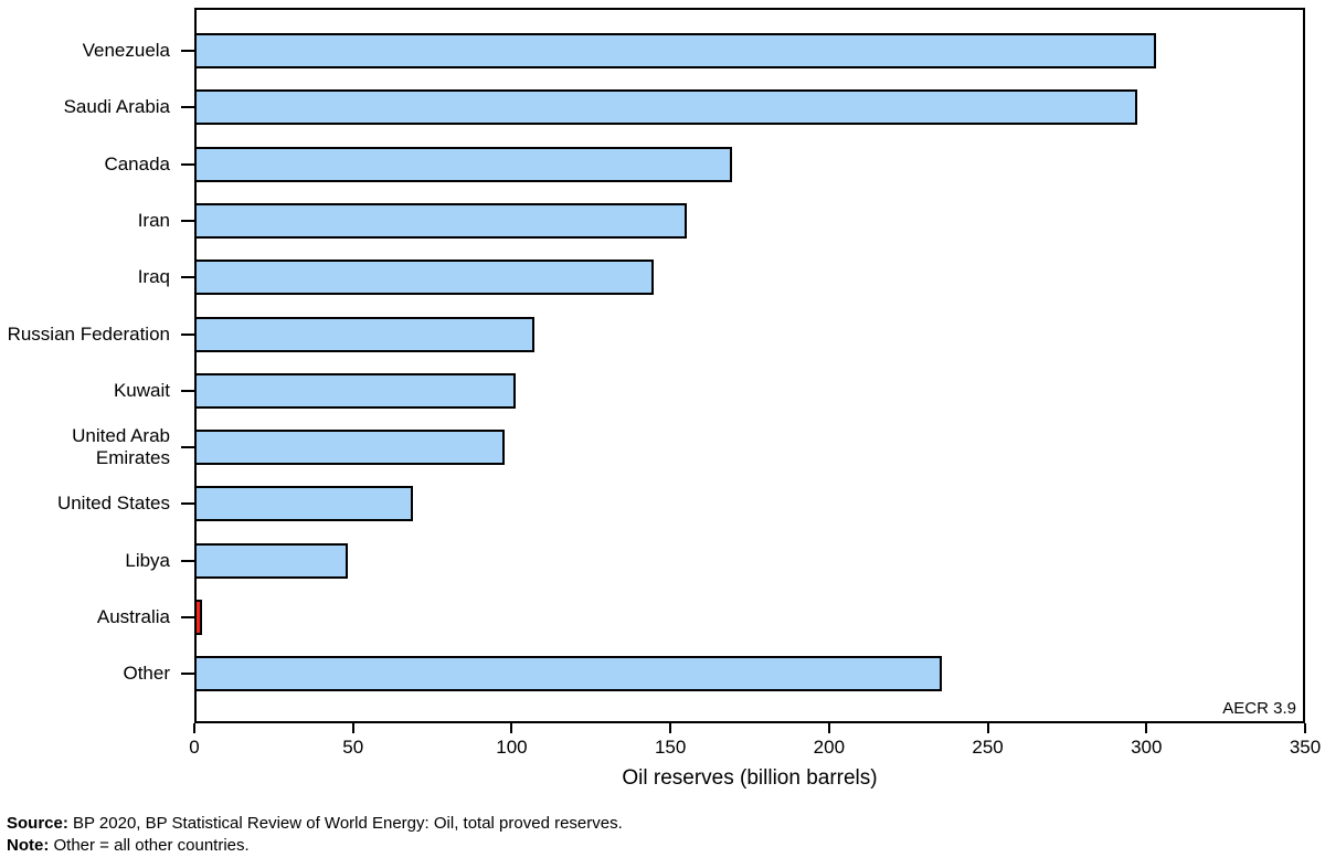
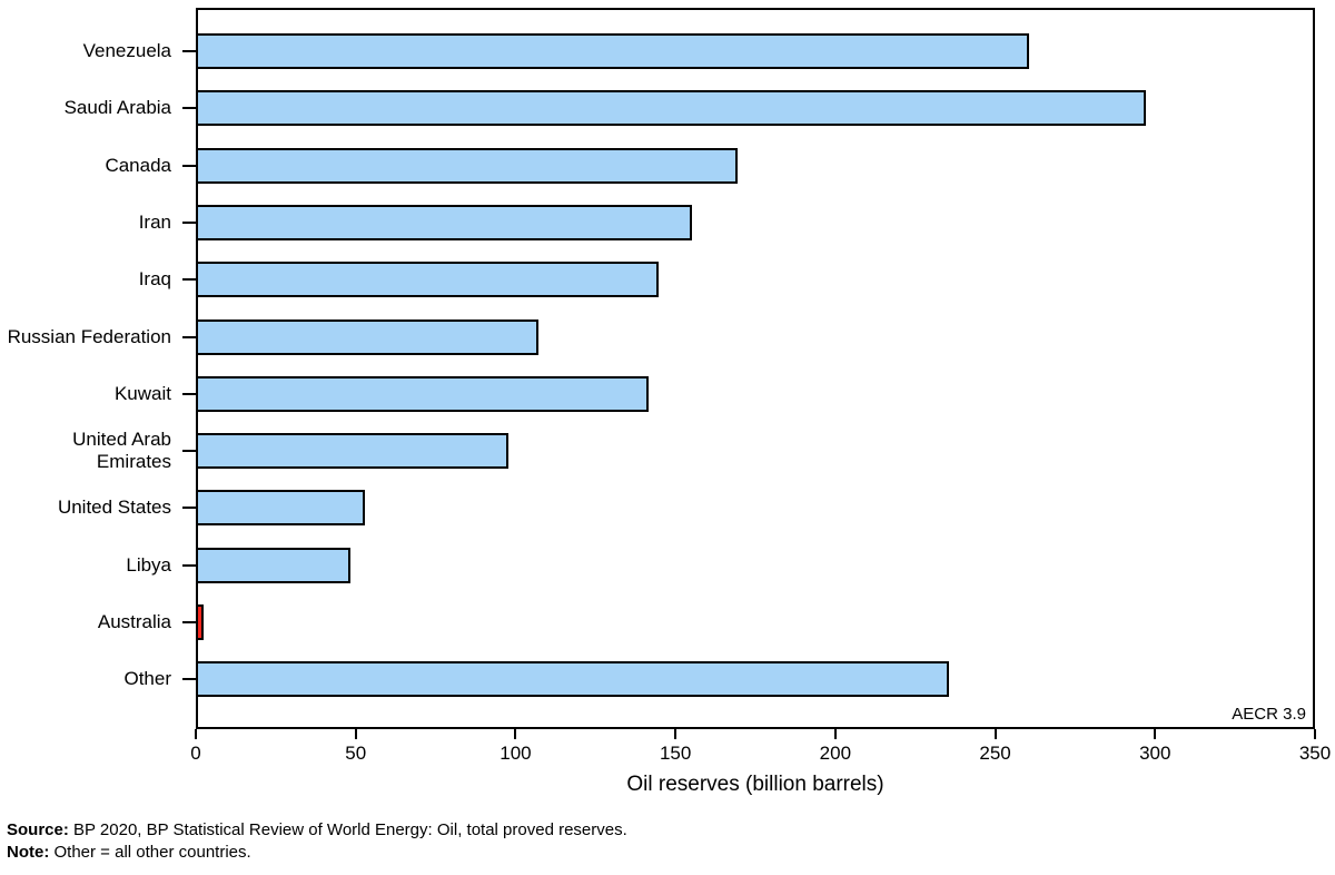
Venezuela: 304 -> 261
Kuwait: 102 -> 142
United States: 69 -> 53
